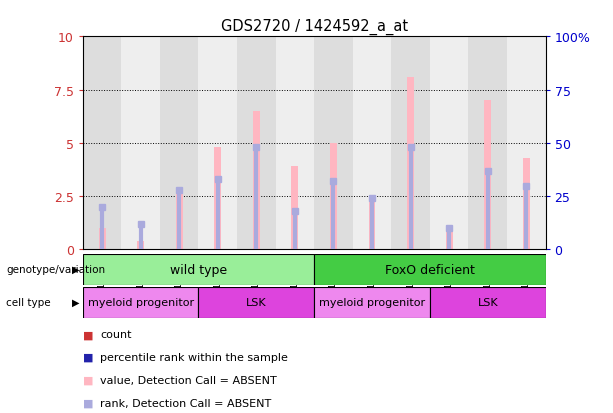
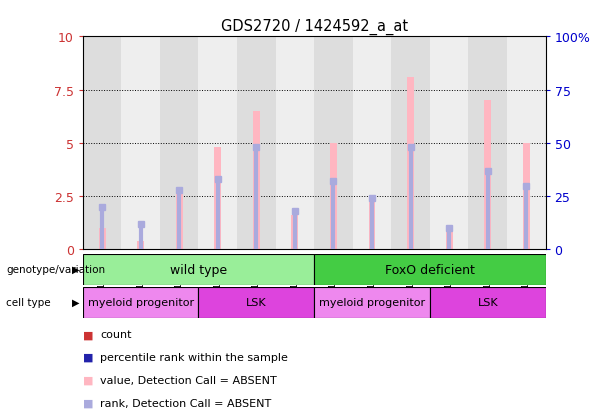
GSM153710: 3.9 -> 1.6
GSM153716: 4.3 -> 5.0
